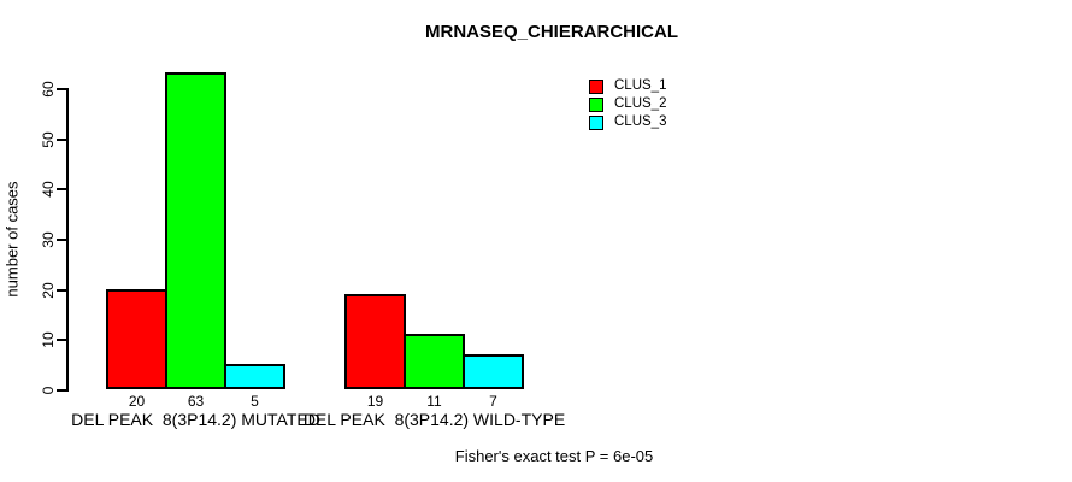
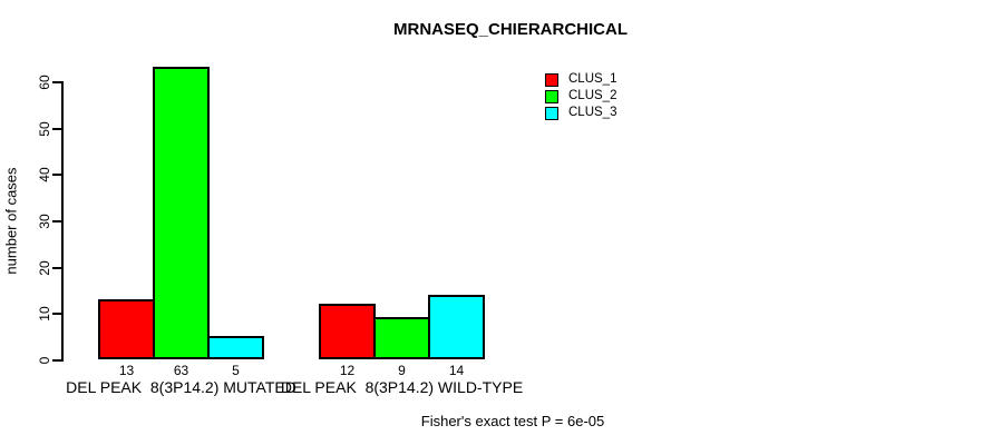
CLUS_1/DEL PEAK 8(3P14.2) MUTATED: 20 -> 13
CLUS_1/DEL PEAK 8(3P14.2) WILD-TYPE: 19 -> 12
CLUS_2/DEL PEAK 8(3P14.2) WILD-TYPE: 11 -> 9
CLUS_3/DEL PEAK 8(3P14.2) WILD-TYPE: 7 -> 14
